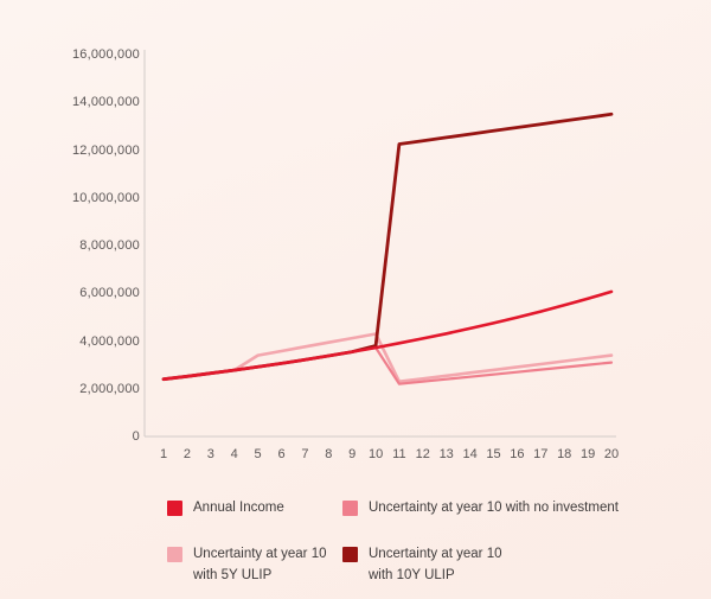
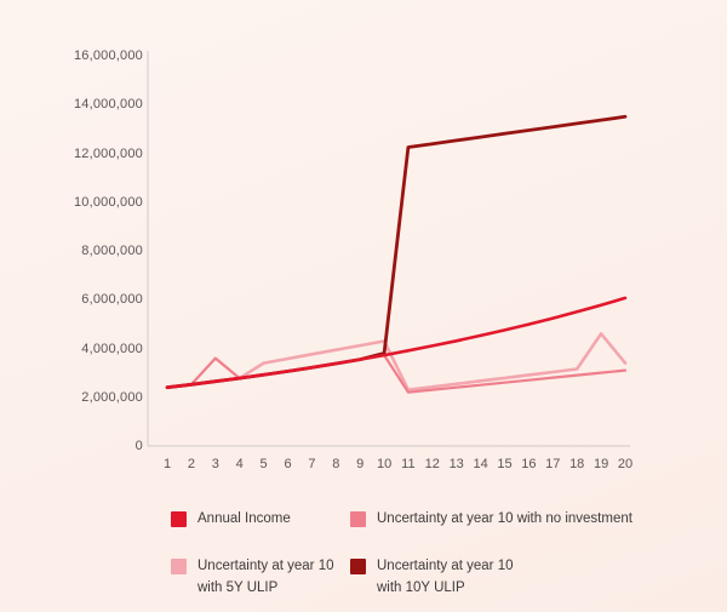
Uncertainty at year 10 with no investment/3: 2600000 -> 3600000
Uncertainty at year 10 with 5Y ULIP/19: 3300000 -> 4600000
